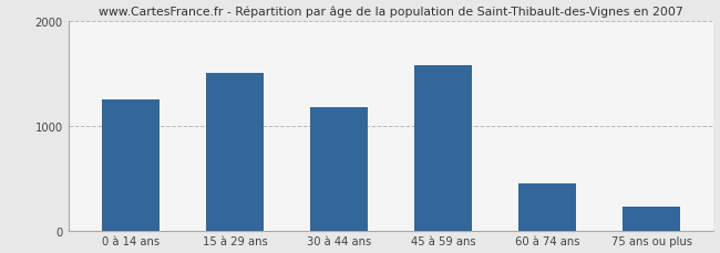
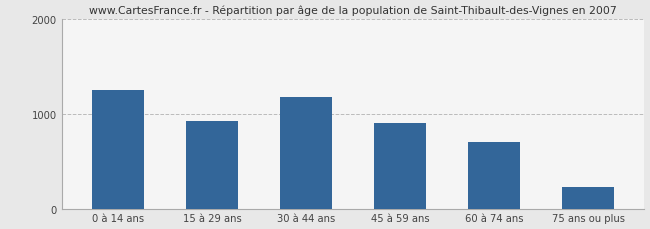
15 à 29 ans: 1500 -> 920
45 à 59 ans: 1580 -> 900
60 à 74 ans: 450 -> 700
